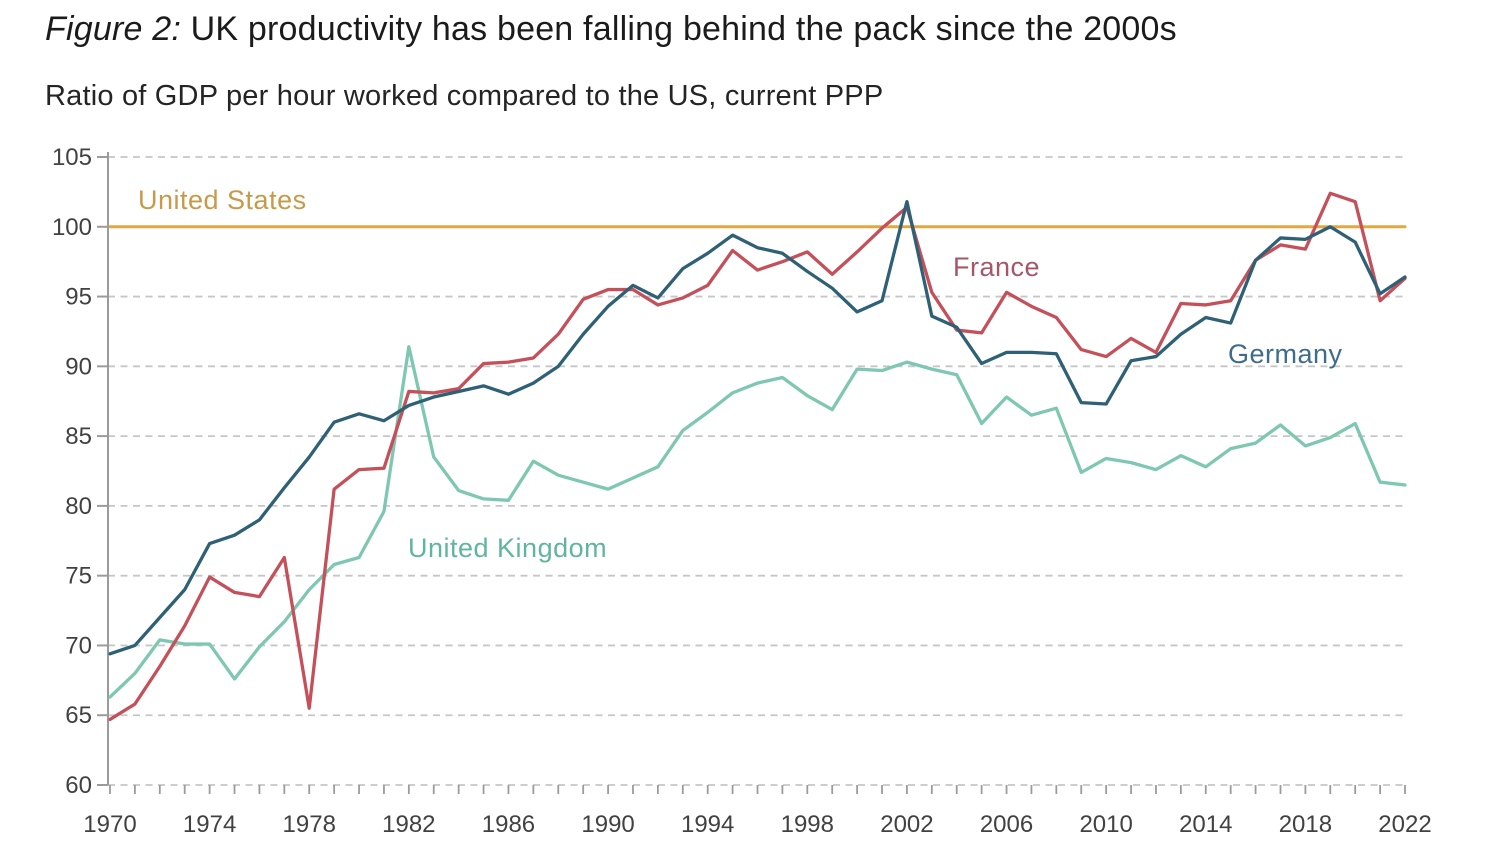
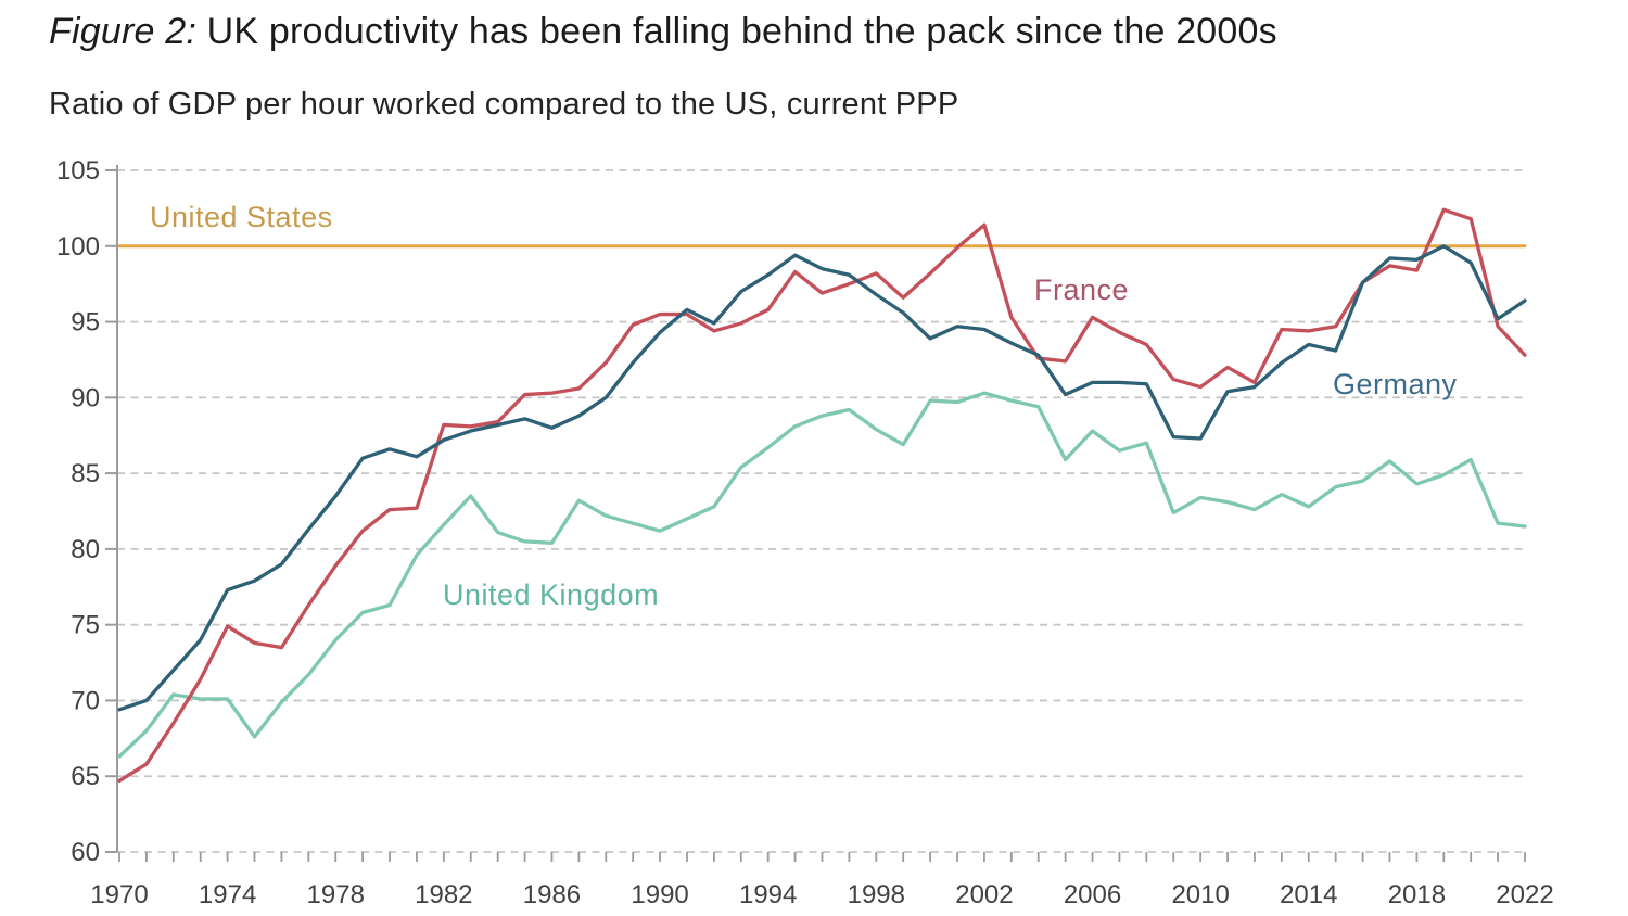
France/1978: 65.5 -> 78.9
United Kingdom/1982: 91.4 -> 81.6
Germany/2002: 101.8 -> 94.5
France/2022: 96.3 -> 92.8
